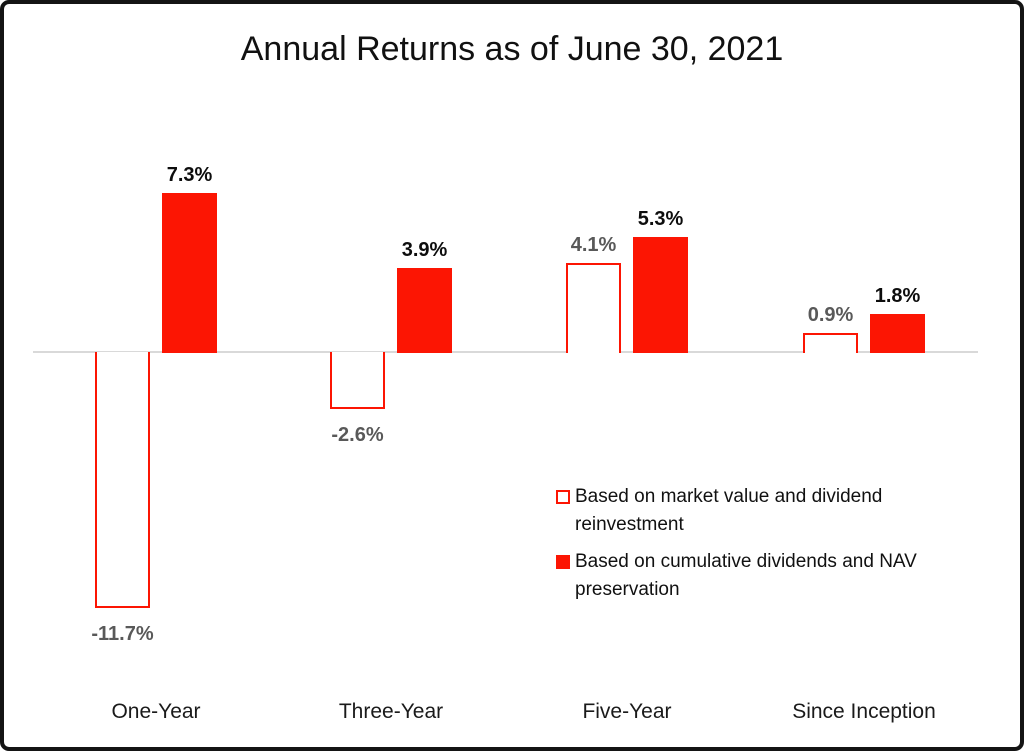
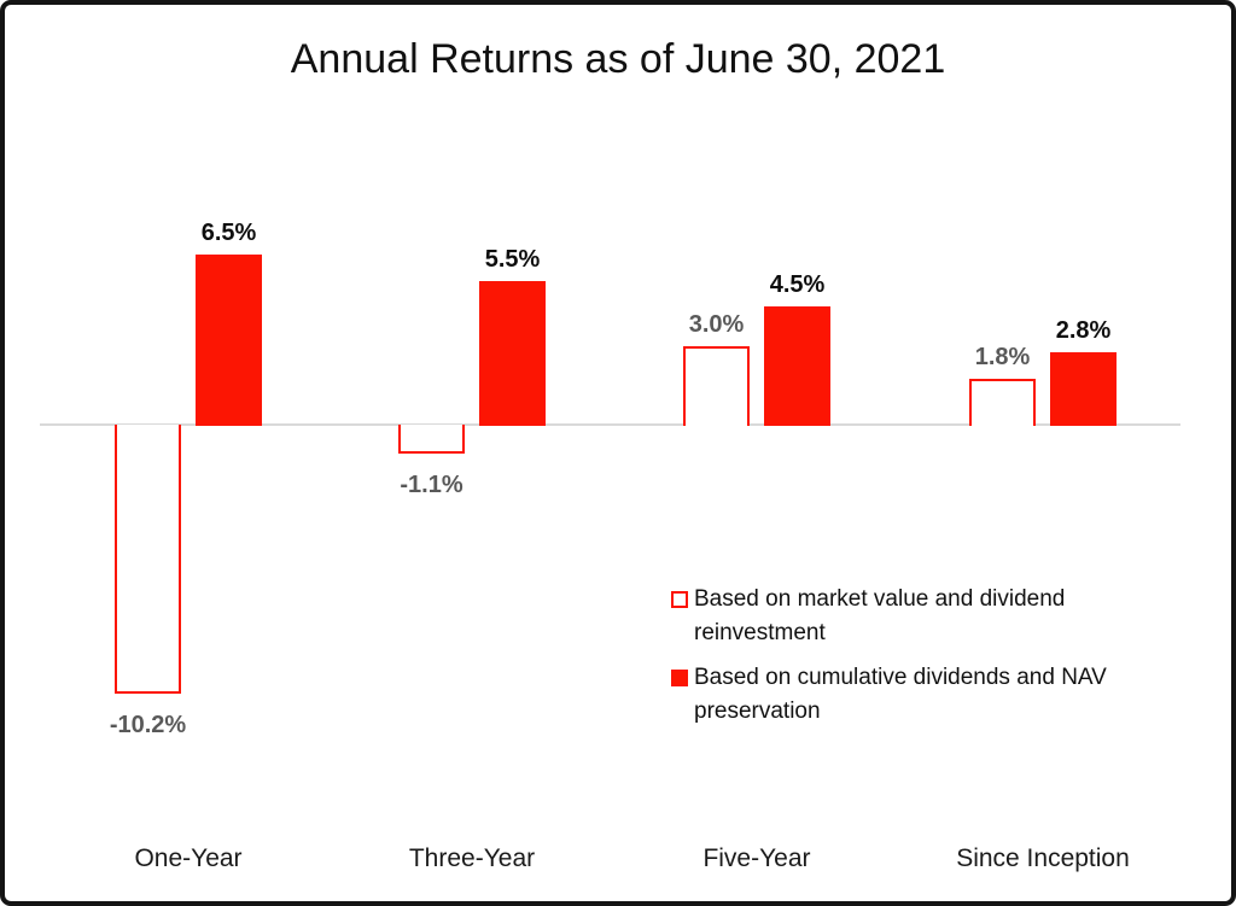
Based on market value and dividend reinvestment/One-Year: -11.7% -> -10.2%
Based on cumulative dividends and NAV preservation/One-Year: 7.3% -> 6.5%
Based on market value and dividend reinvestment/Three-Year: -2.6% -> -1.1%
Based on cumulative dividends and NAV preservation/Three-Year: 3.9% -> 5.5%
Based on market value and dividend reinvestment/Five-Year: 4.1% -> 3.0%
Based on cumulative dividends and NAV preservation/Five-Year: 5.3% -> 4.5%
Based on market value and dividend reinvestment/Since Inception: 0.9% -> 1.8%
Based on cumulative dividends and NAV preservation/Since Inception: 1.8% -> 2.8%
